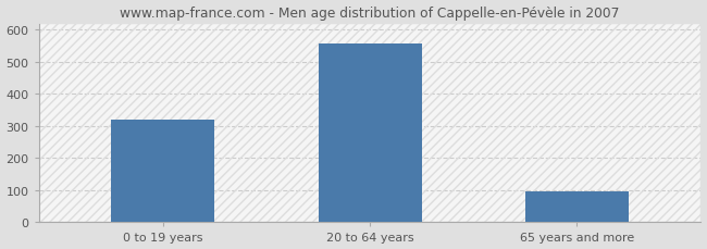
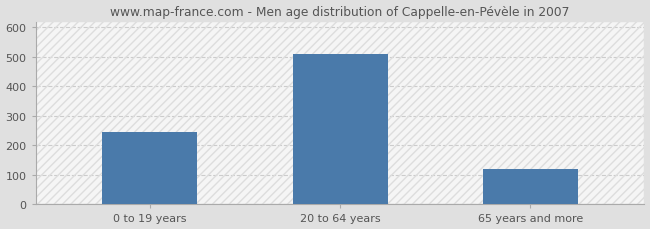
0 to 19 years: 320 -> 245
20 to 64 years: 557 -> 510
65 years and more: 97 -> 120
